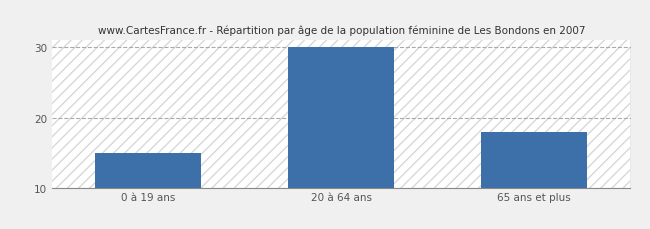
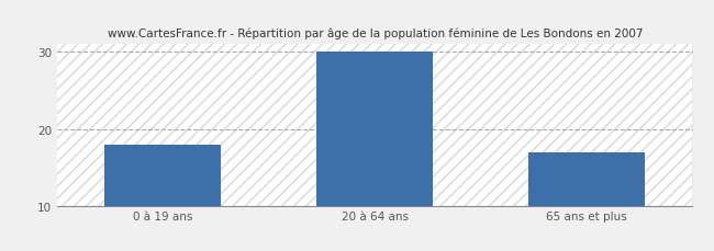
0 à 19 ans: 15 -> 18
65 ans et plus: 18 -> 17
